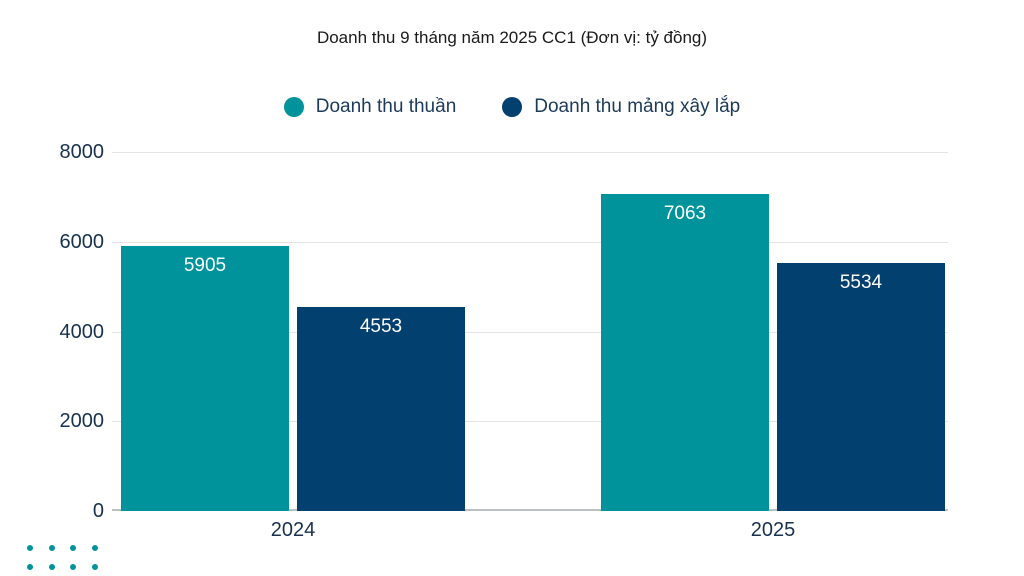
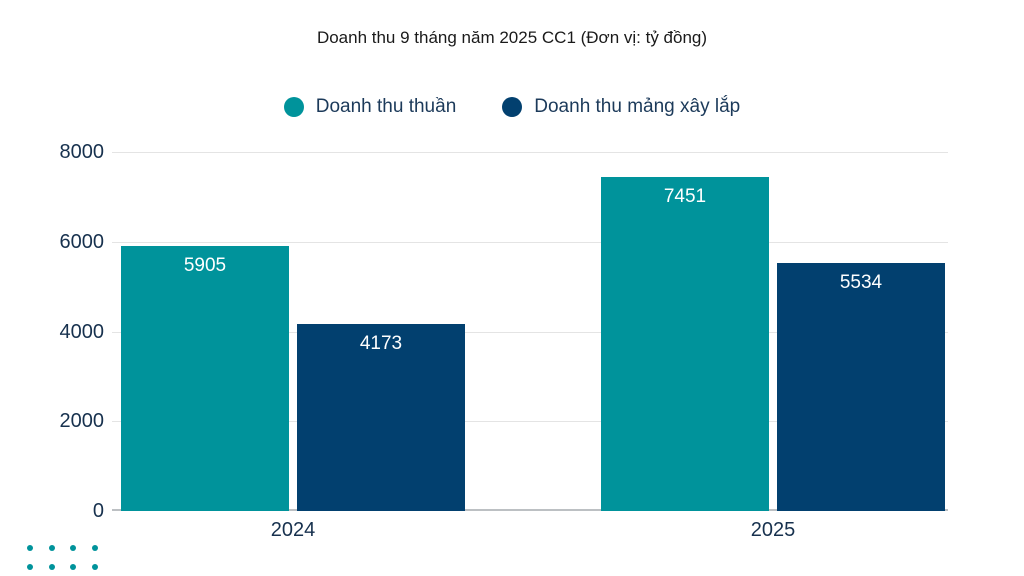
Doanh thu mảng xây lắp/2024: 4553 -> 4173
Doanh thu thuần/2025: 7063 -> 7451
